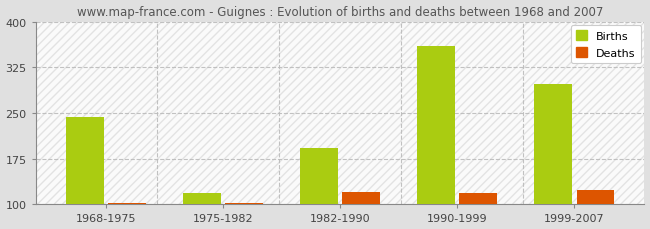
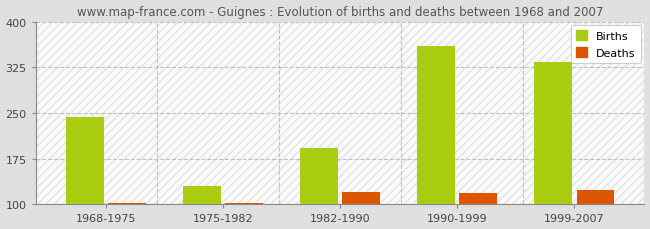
Births/1975-1982: 118 -> 130
Births/1999-2007: 298 -> 333
